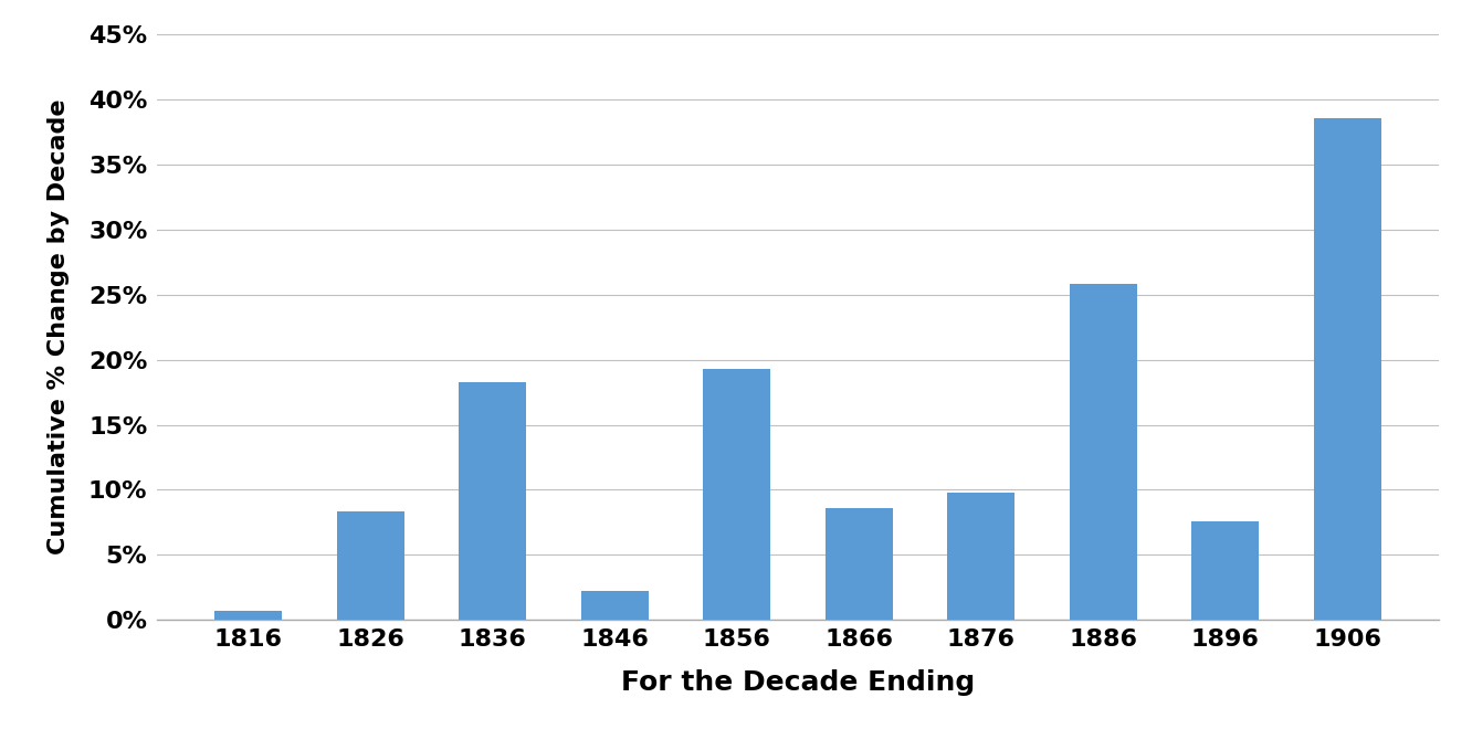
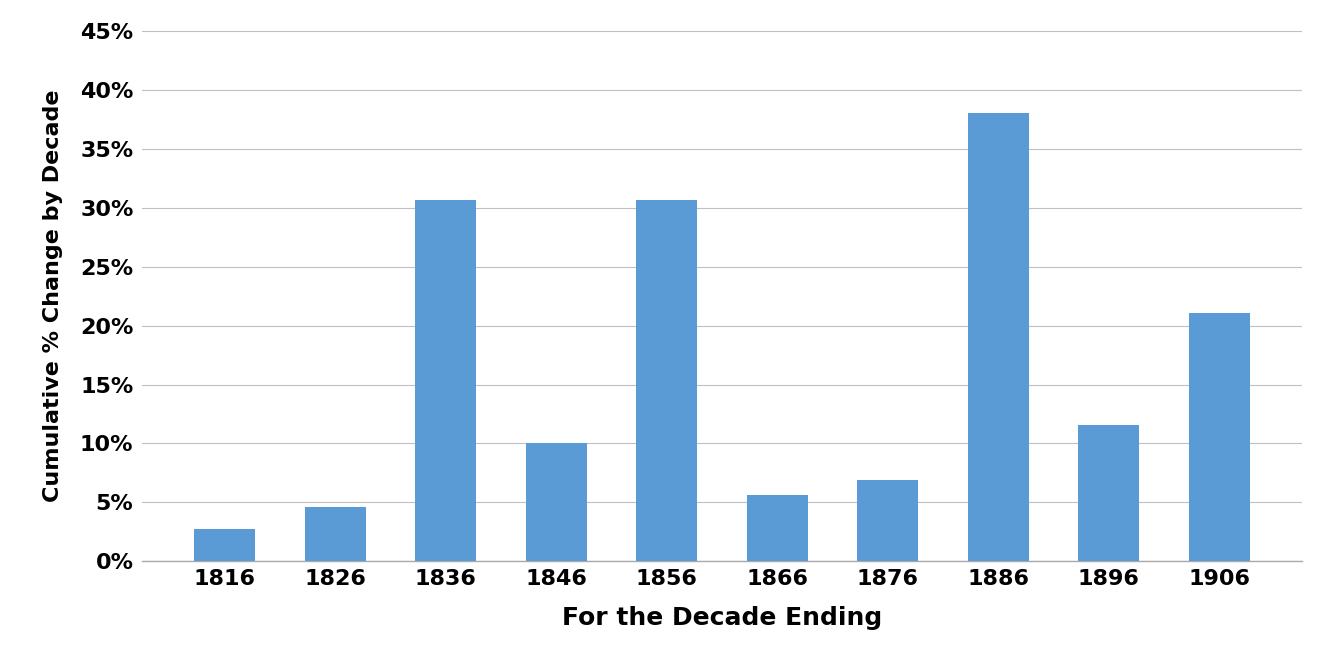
1816: 0.7% -> 2.7%
1826: 8.3% -> 4.6%
1836: 18.3% -> 30.7%
1846: 2.2% -> 10.0%
1856: 19.3% -> 30.7%
1866: 8.6% -> 5.6%
1876: 9.8% -> 6.9%
1886: 25.8% -> 38.1%
1896: 7.6% -> 11.6%
1906: 38.6% -> 21.1%
